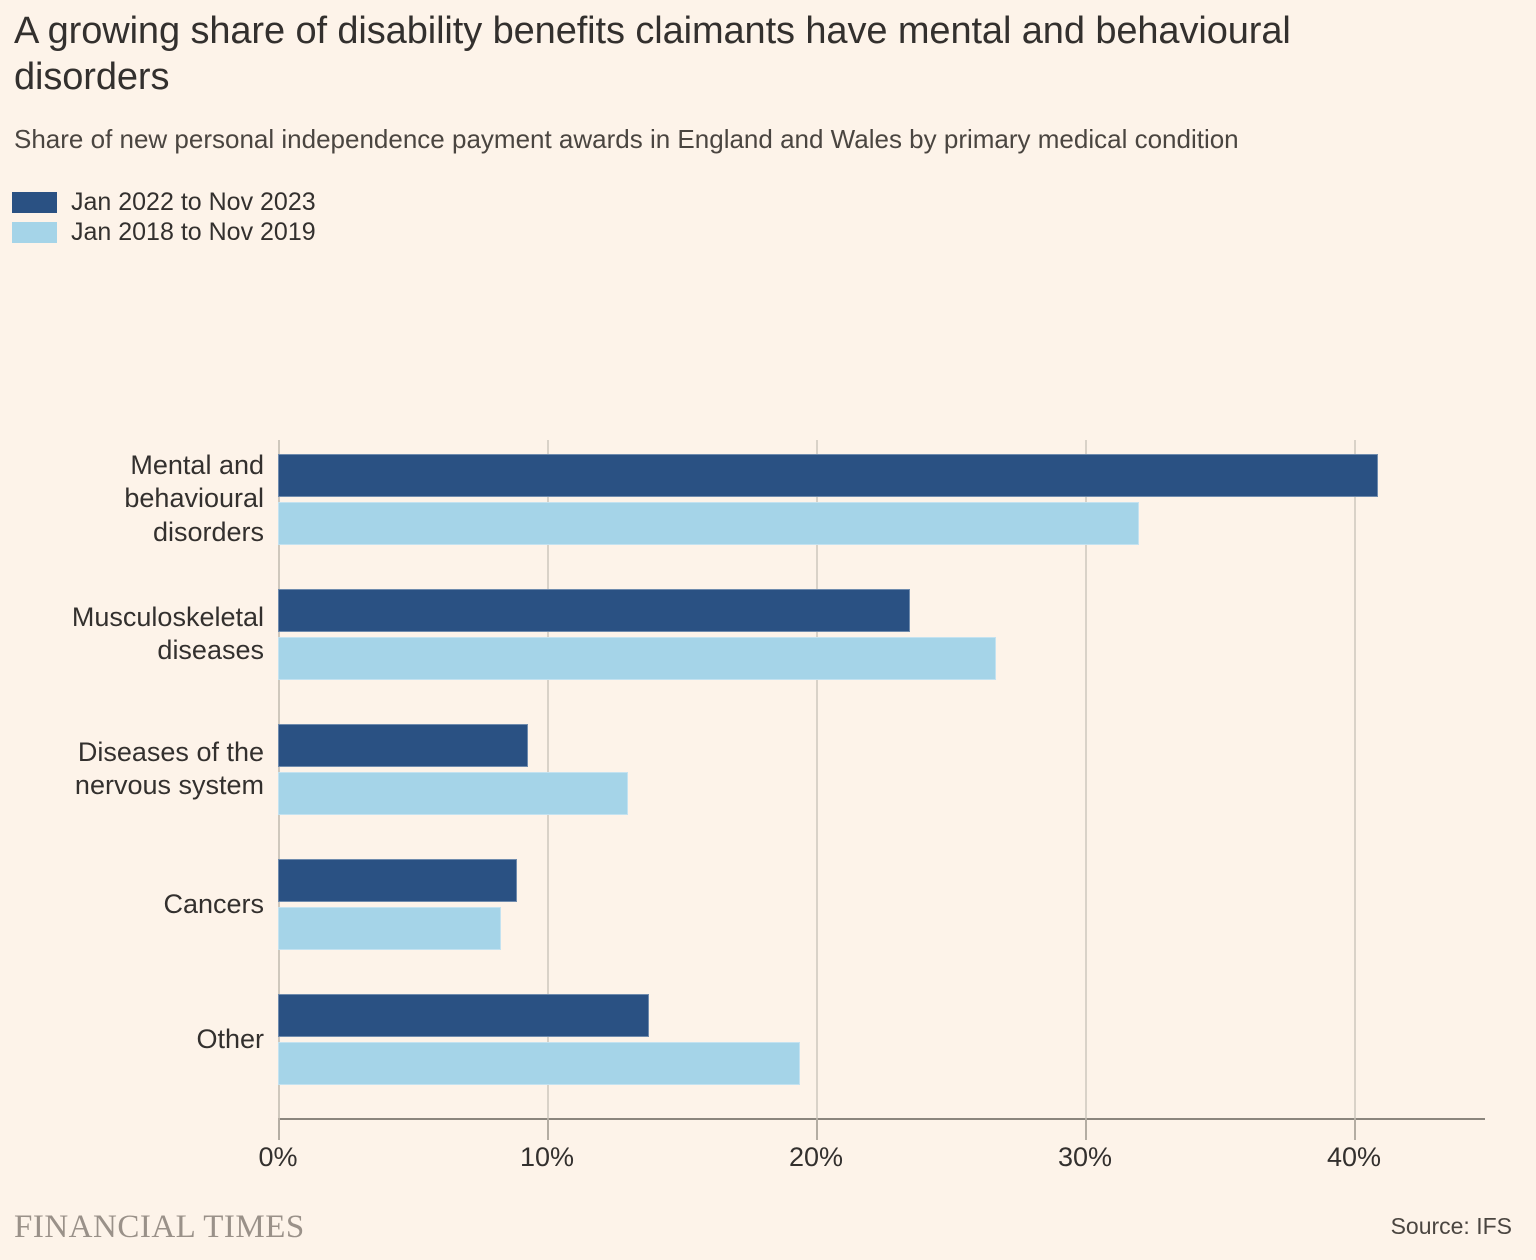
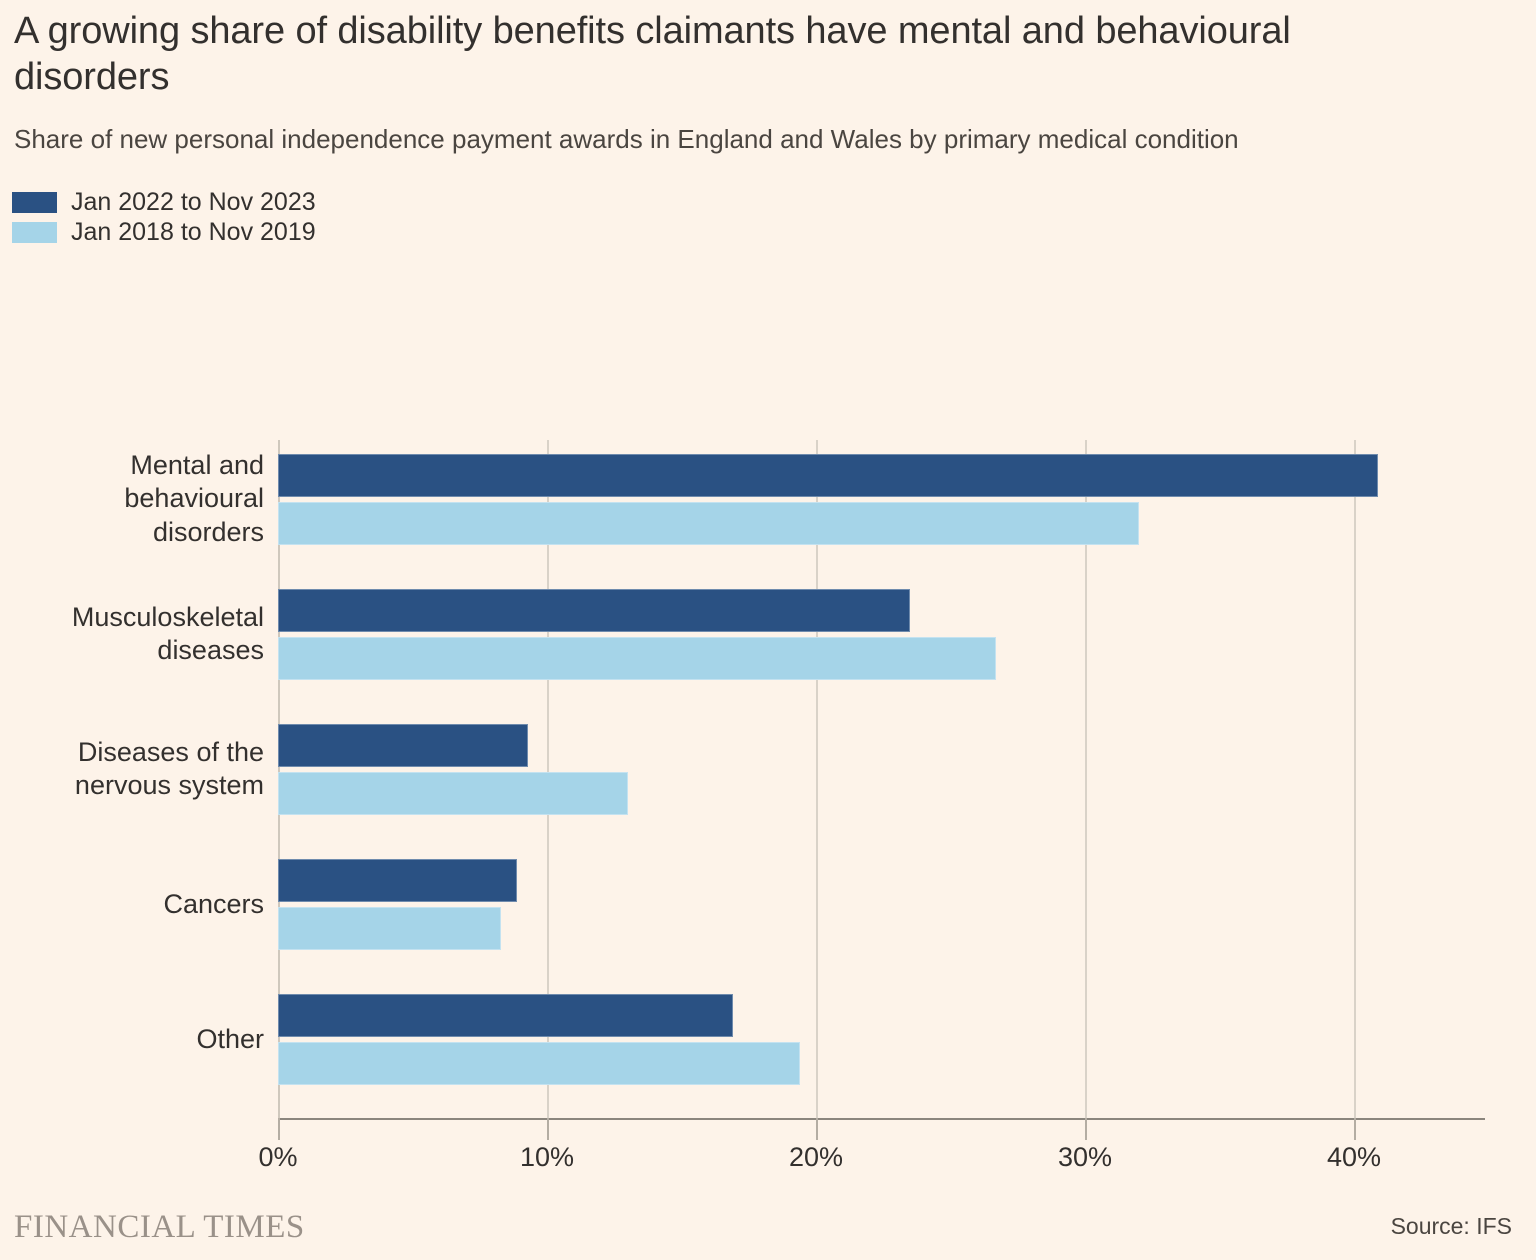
Jan 2022 to Nov 2023/Other: 13.8% -> 16.9%
